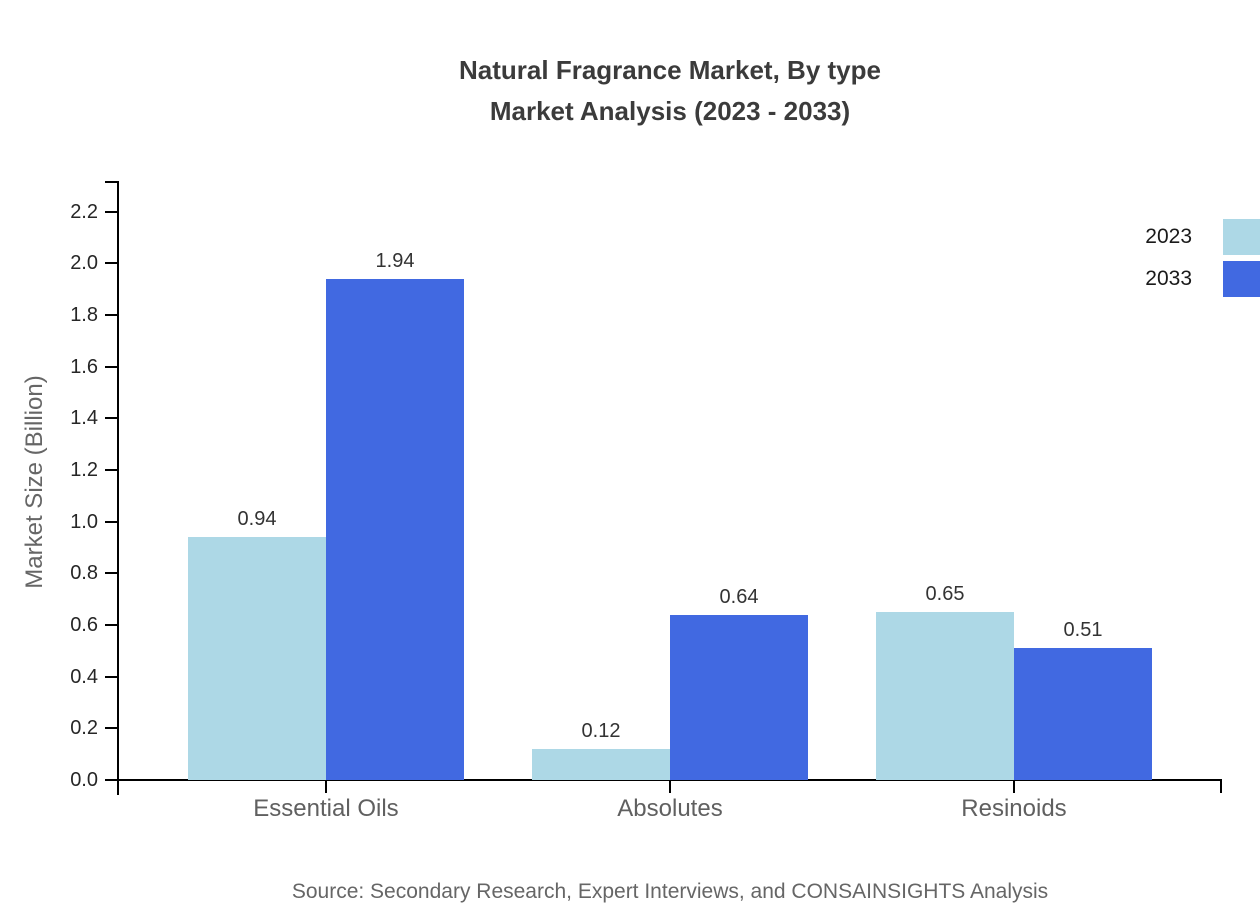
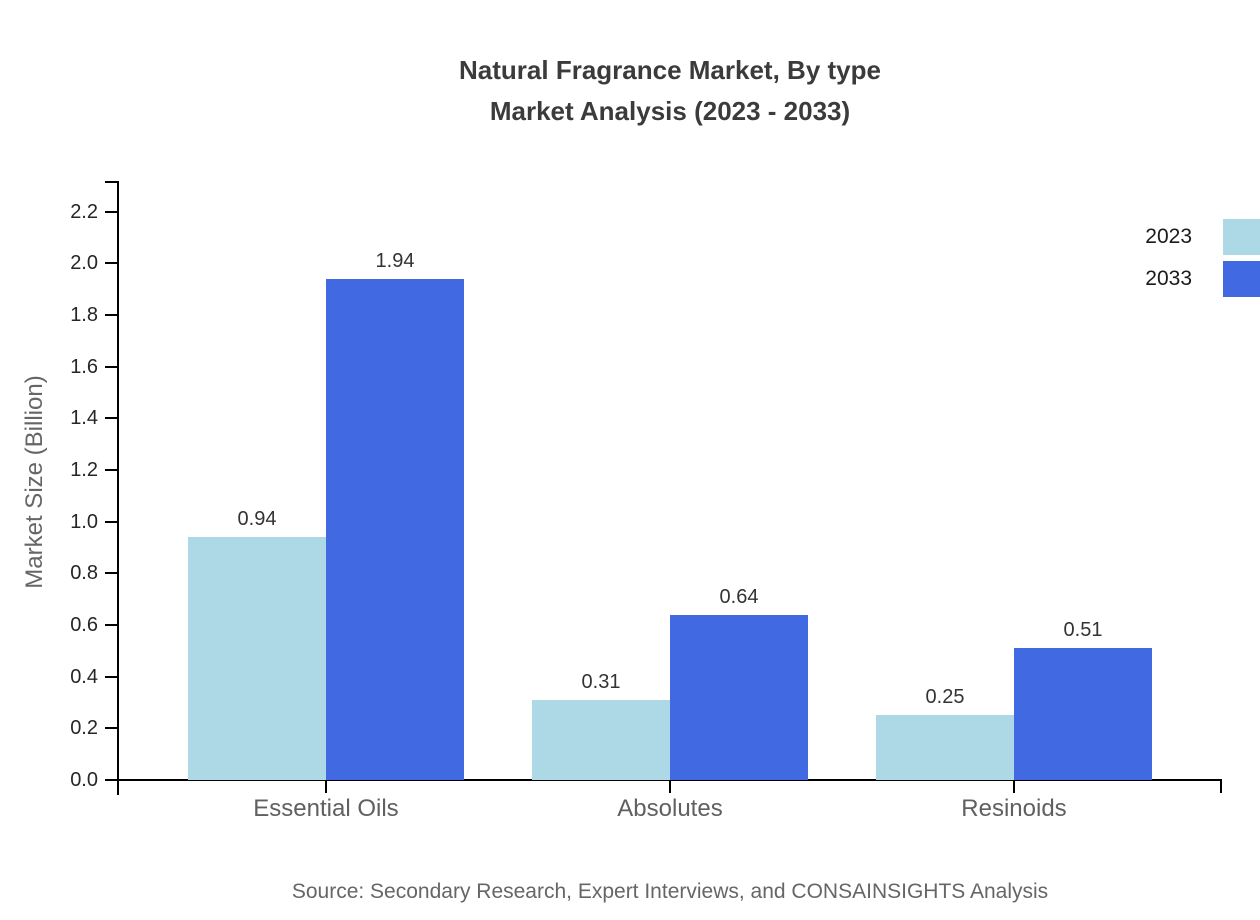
2023/Absolutes: 0.12 -> 0.31
2023/Resinoids: 0.65 -> 0.25
